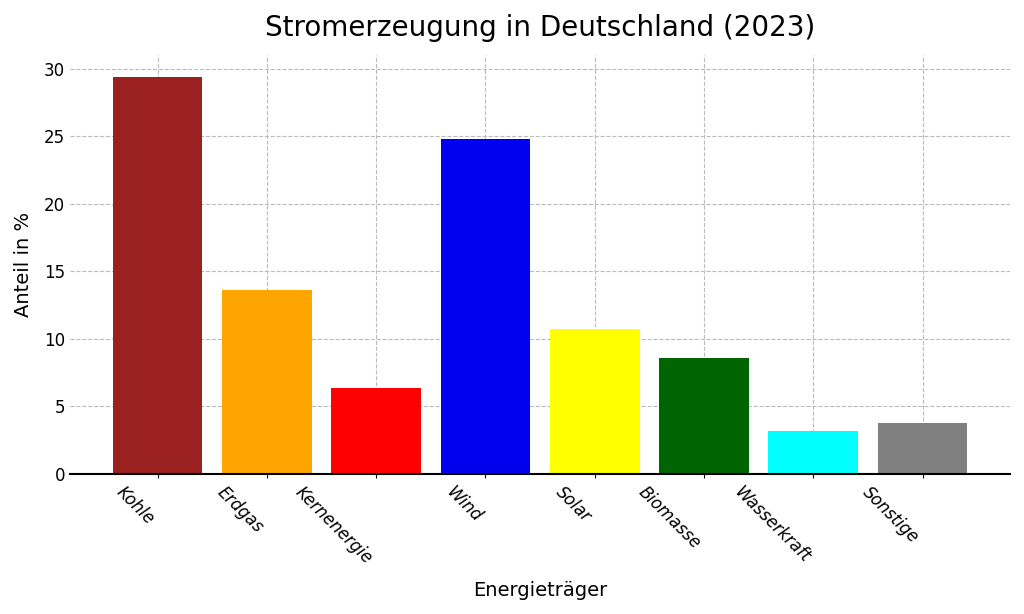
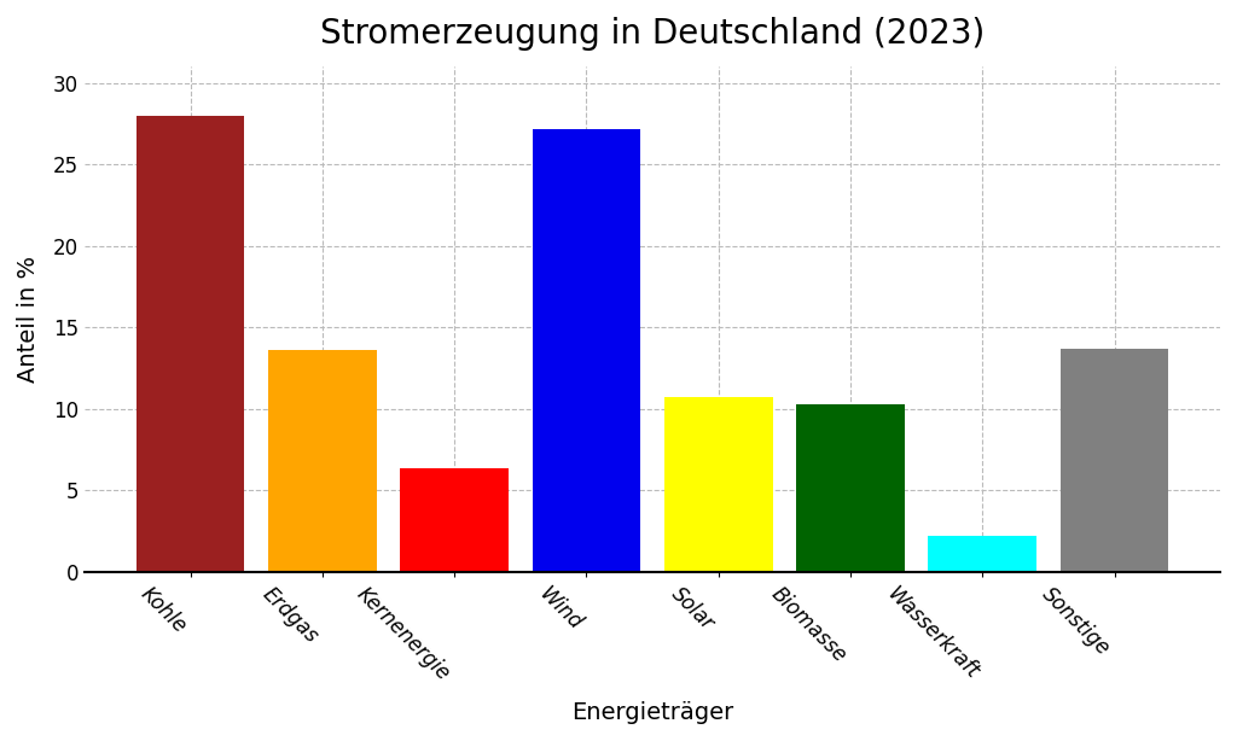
Kohle: 29.4 -> 28.0
Wind: 24.8 -> 27.2
Biomasse: 8.6 -> 10.3
Wasserkraft: 3.2 -> 2.2
Sonstige: 3.8 -> 13.7
